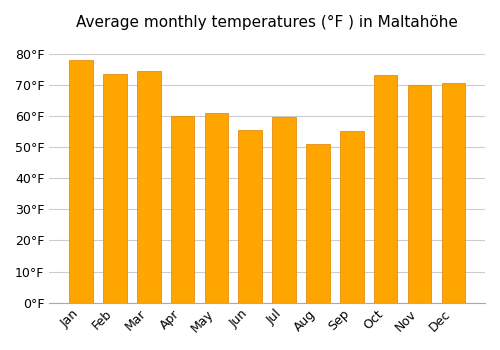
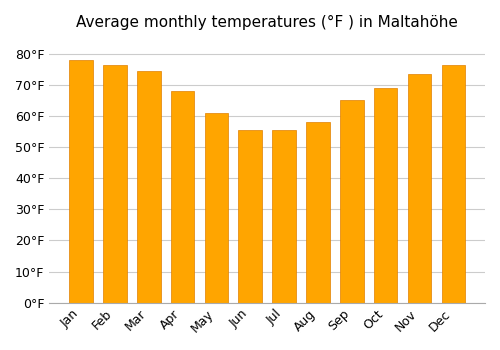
Feb: 73.5°F -> 76.5°F
Apr: 60.0°F -> 68.0°F
Jul: 59.5°F -> 55.5°F
Aug: 51.0°F -> 58.0°F
Sep: 55.0°F -> 65.0°F
Oct: 73.0°F -> 69.0°F
Nov: 70.0°F -> 73.5°F
Dec: 70.5°F -> 76.5°F
